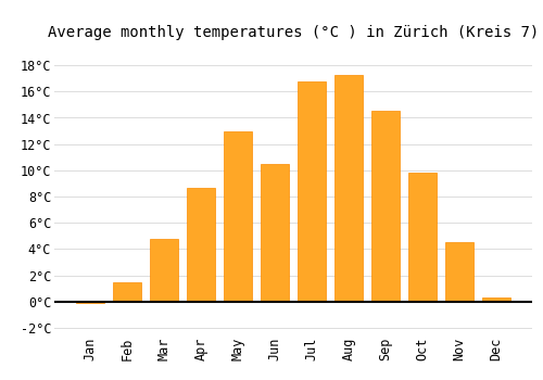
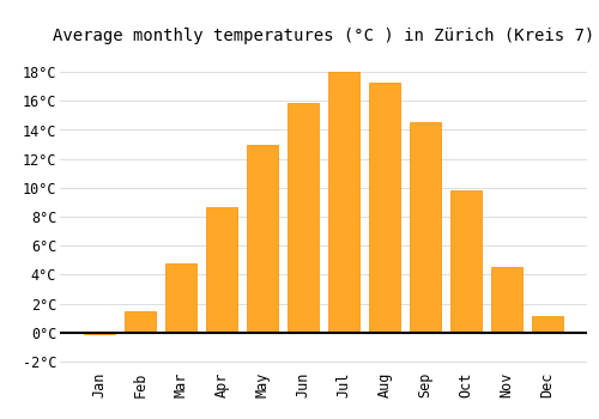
Jun: 10.5°C -> 15.9°C
Jul: 16.8°C -> 18.0°C
Dec: 0.3°C -> 1.1°C
